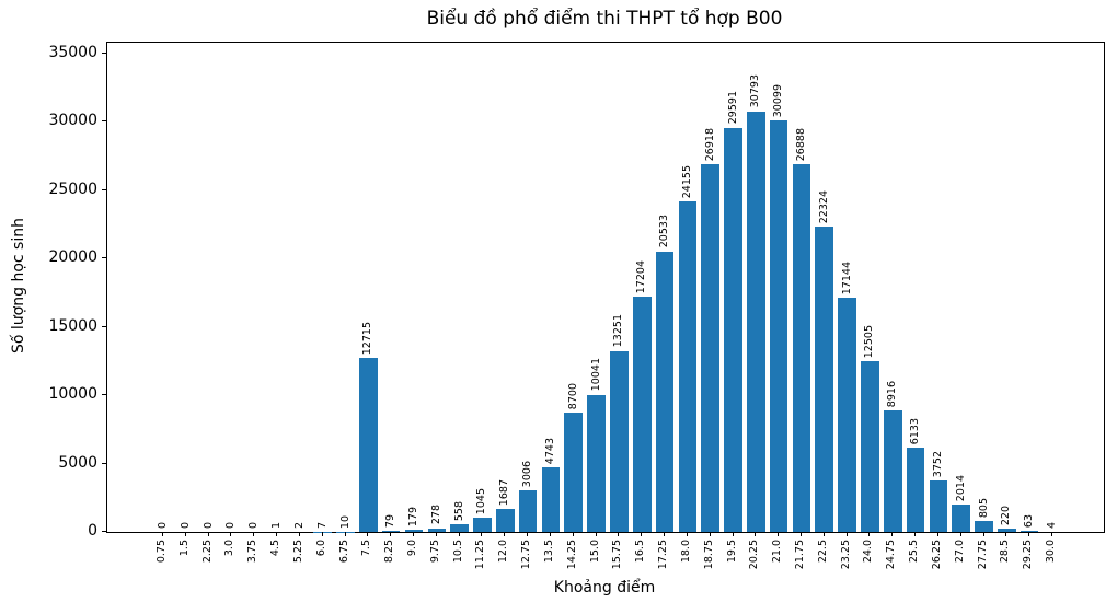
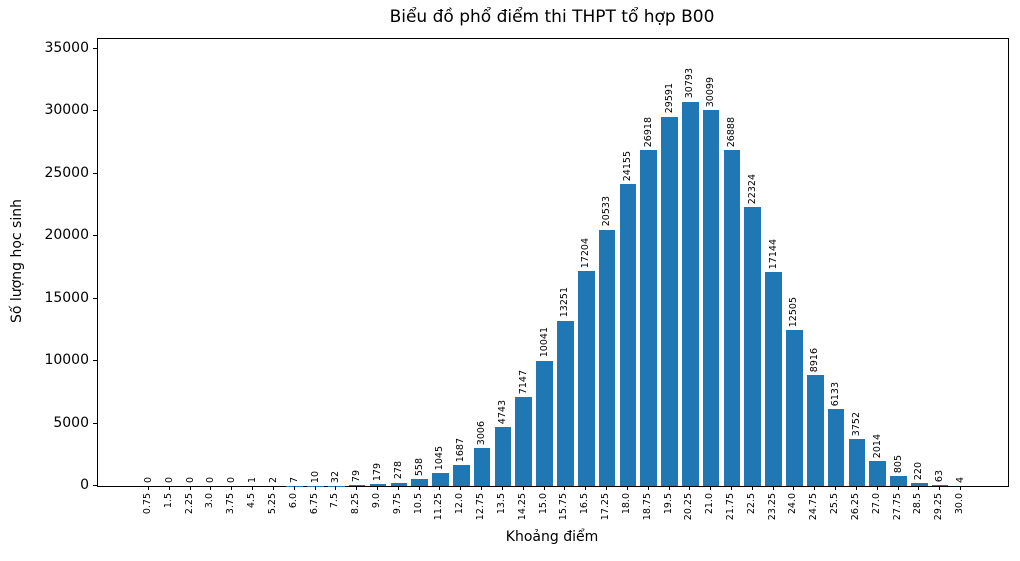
7.5: 12715 -> 32
14.25: 8700 -> 7147
